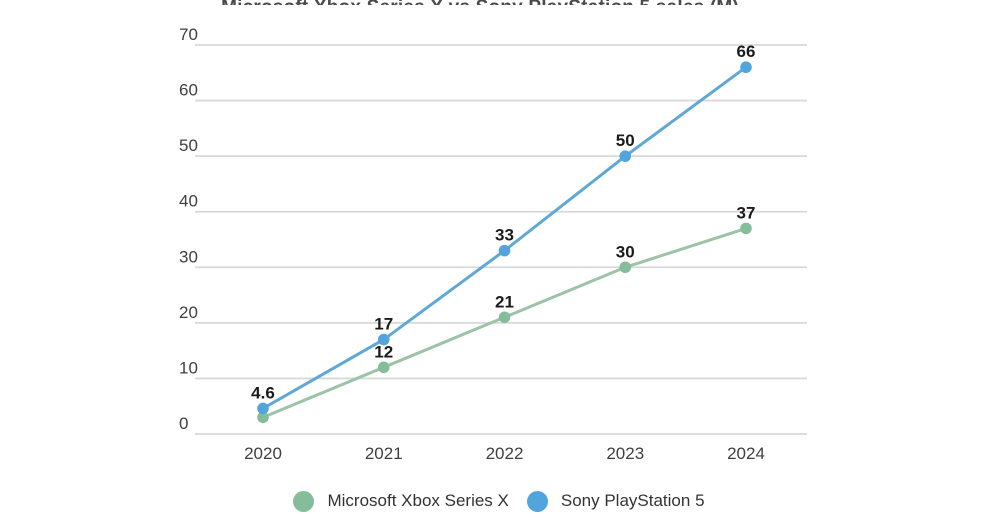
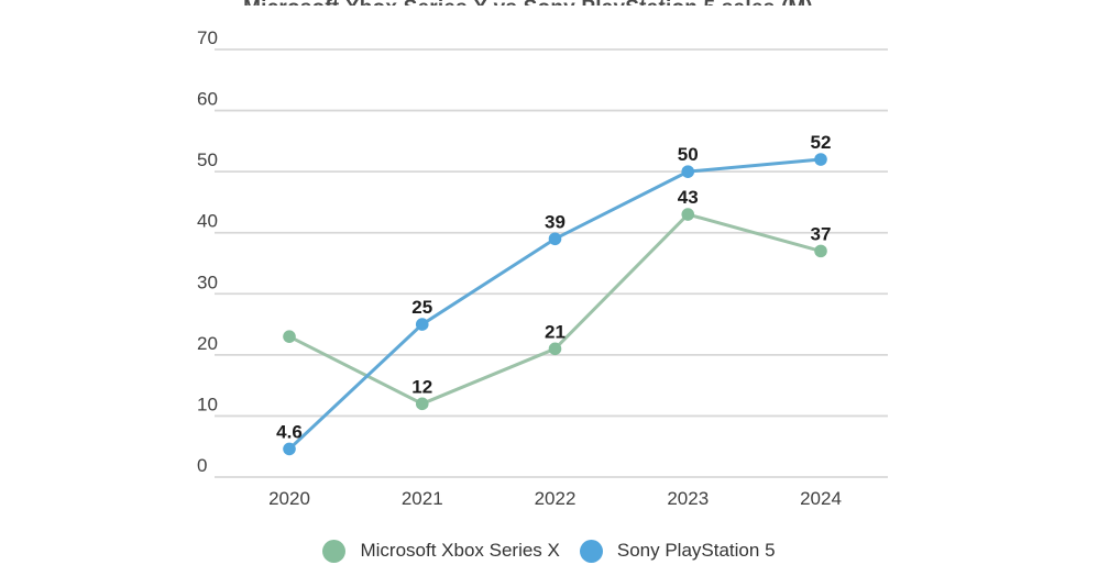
Microsoft Xbox Series X/2020: 3 -> 23
Sony PlayStation 5/2021: 17 -> 25
Sony PlayStation 5/2022: 33 -> 39
Microsoft Xbox Series X/2023: 30 -> 43
Sony PlayStation 5/2024: 66 -> 52
